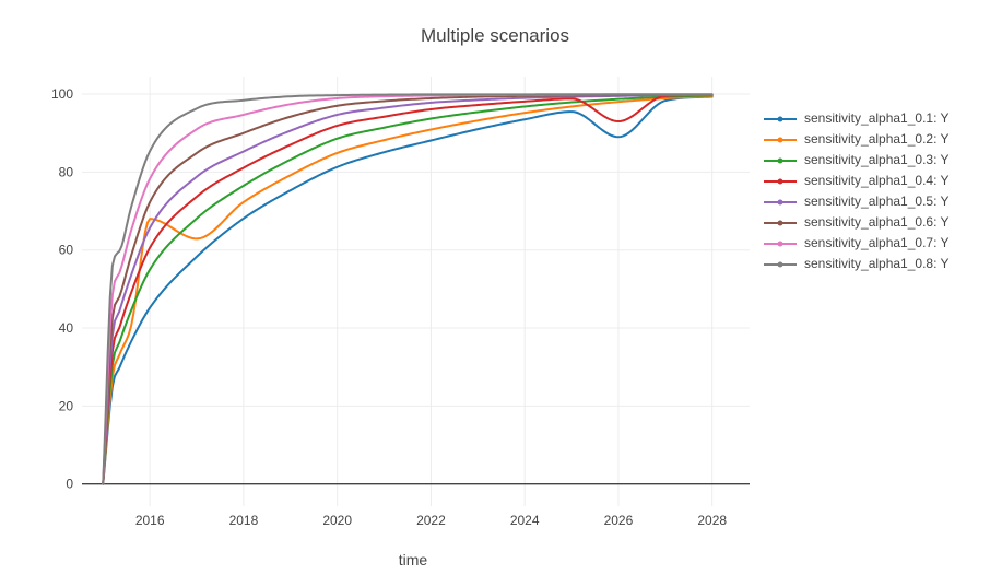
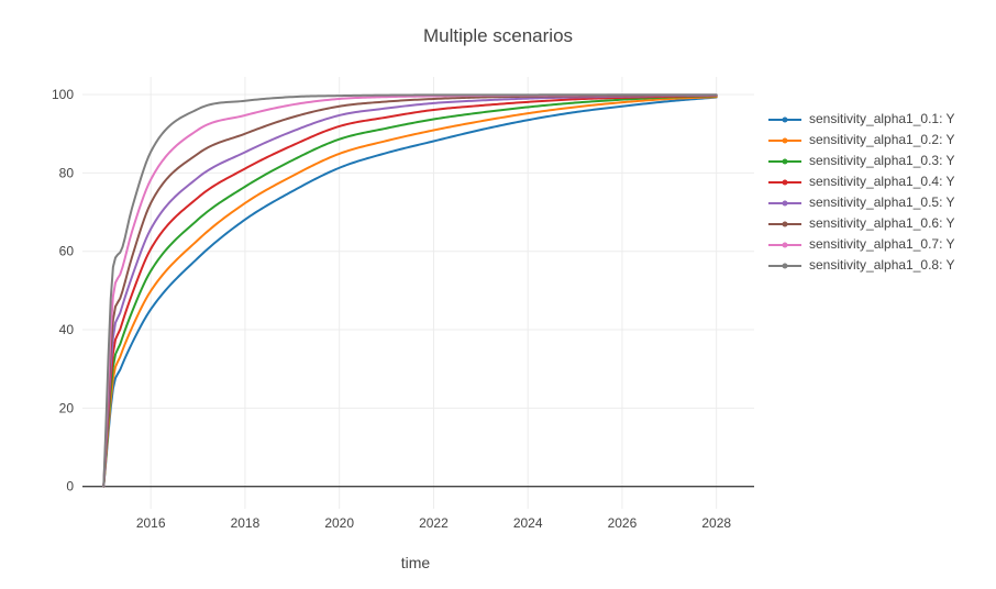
sensitivity_alpha1_0.2: Y/2016: 68 -> 50
sensitivity_alpha1_0.1: Y/2026: 89 -> 97
sensitivity_alpha1_0.4: Y/2026: 93 -> 99
